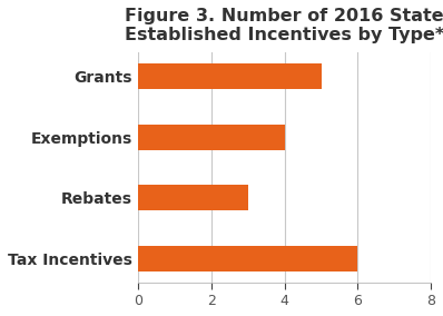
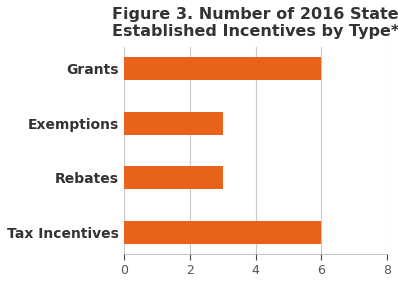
Grants: 5 -> 6
Exemptions: 4 -> 3
